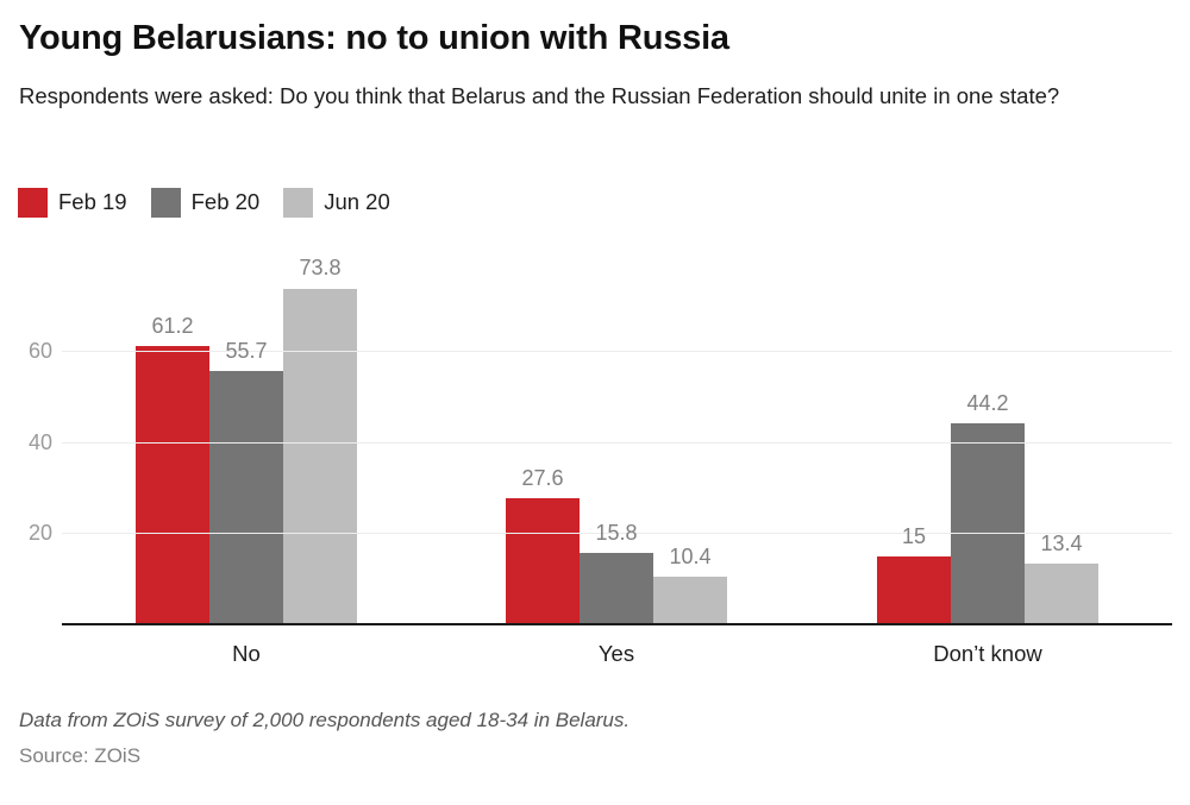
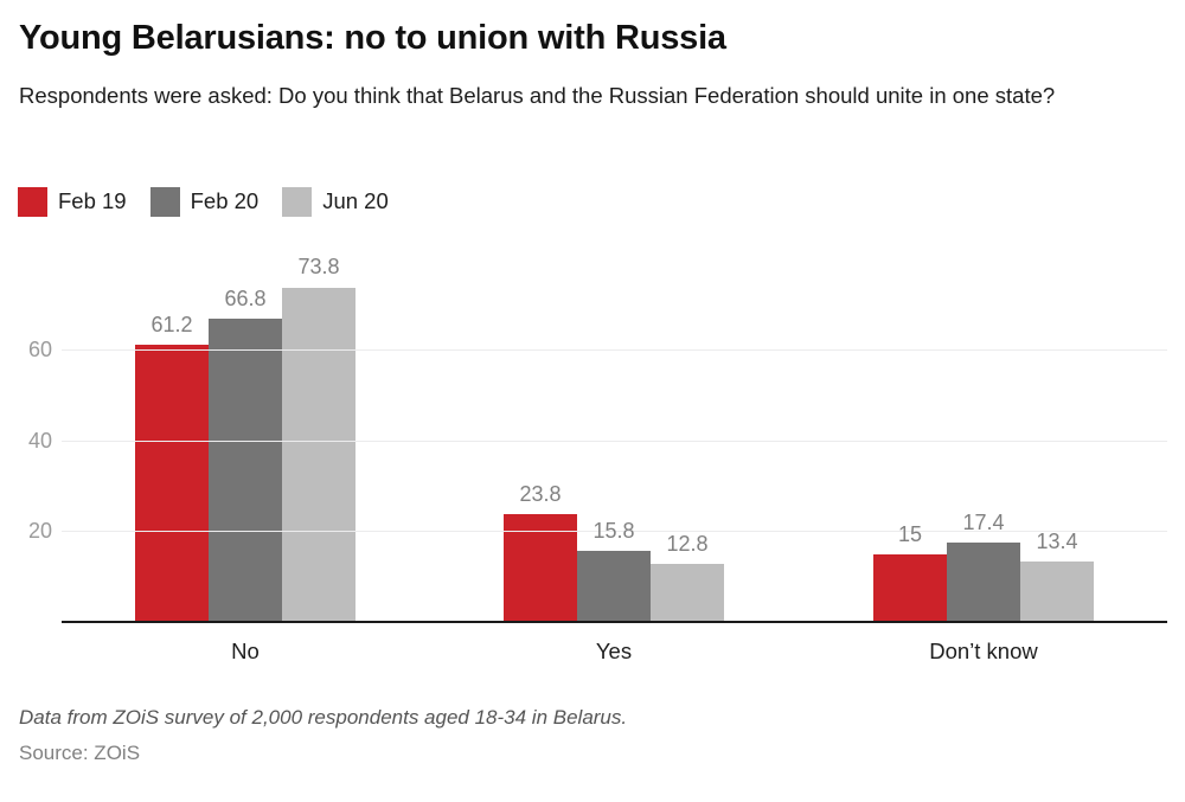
Feb 20/No: 55.7 -> 66.8
Feb 19/Yes: 27.6 -> 23.8
Jun 20/Yes: 10.4 -> 12.8
Feb 20/Don’t know: 44.2 -> 17.4
